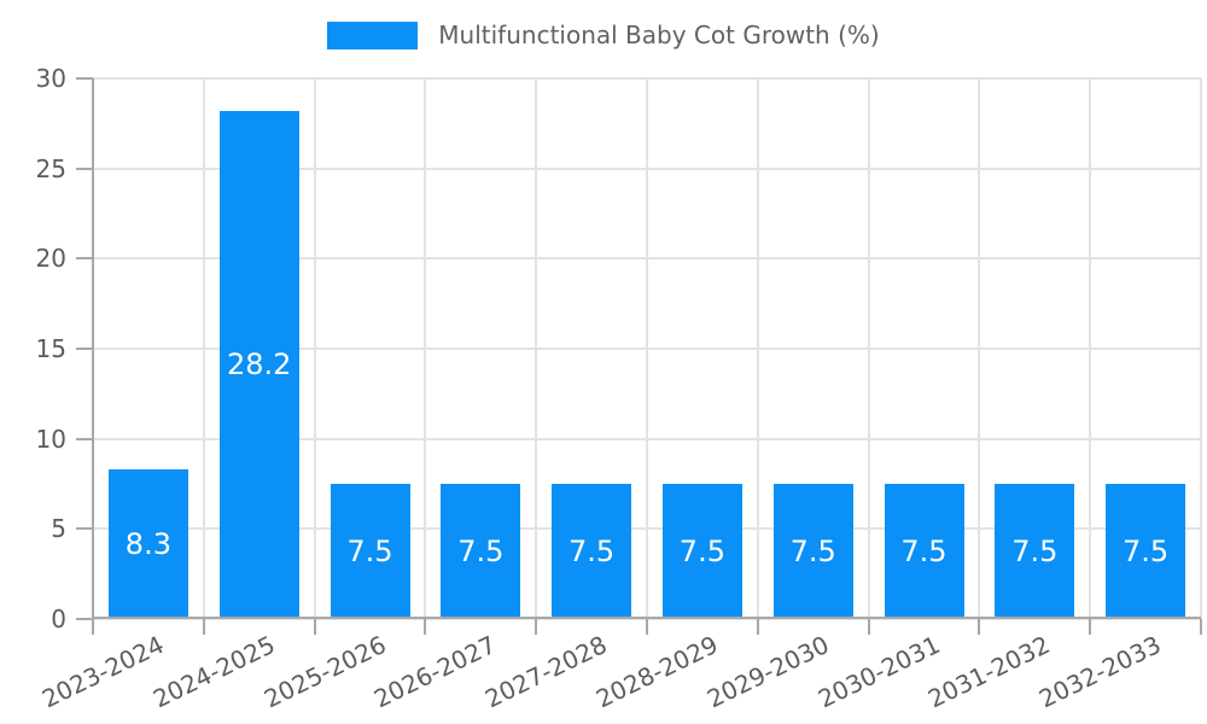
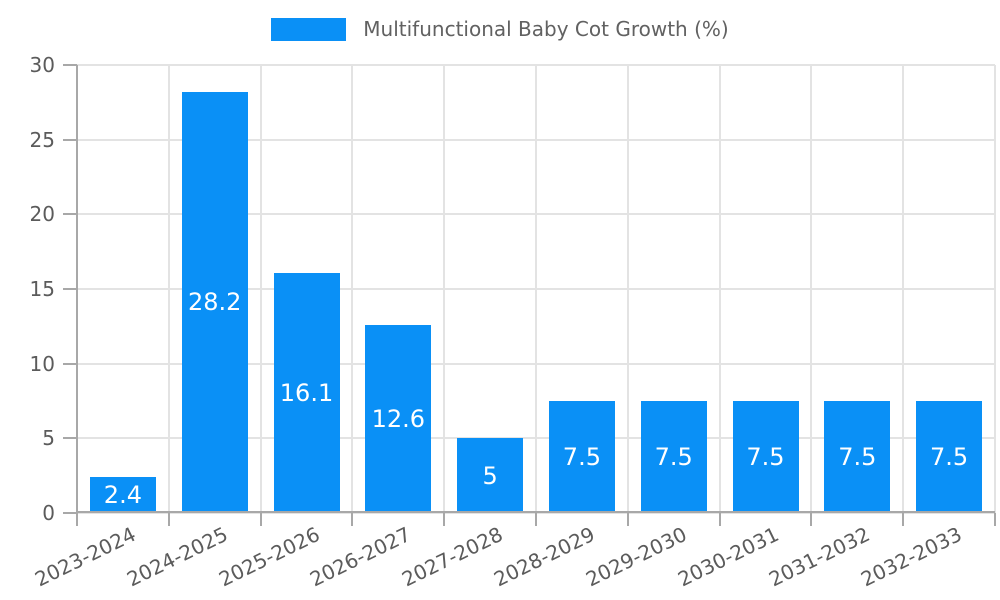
2023-2024: 8.3 -> 2.4
2025-2026: 7.5 -> 16.1
2026-2027: 7.5 -> 12.6
2027-2028: 7.5 -> 5
